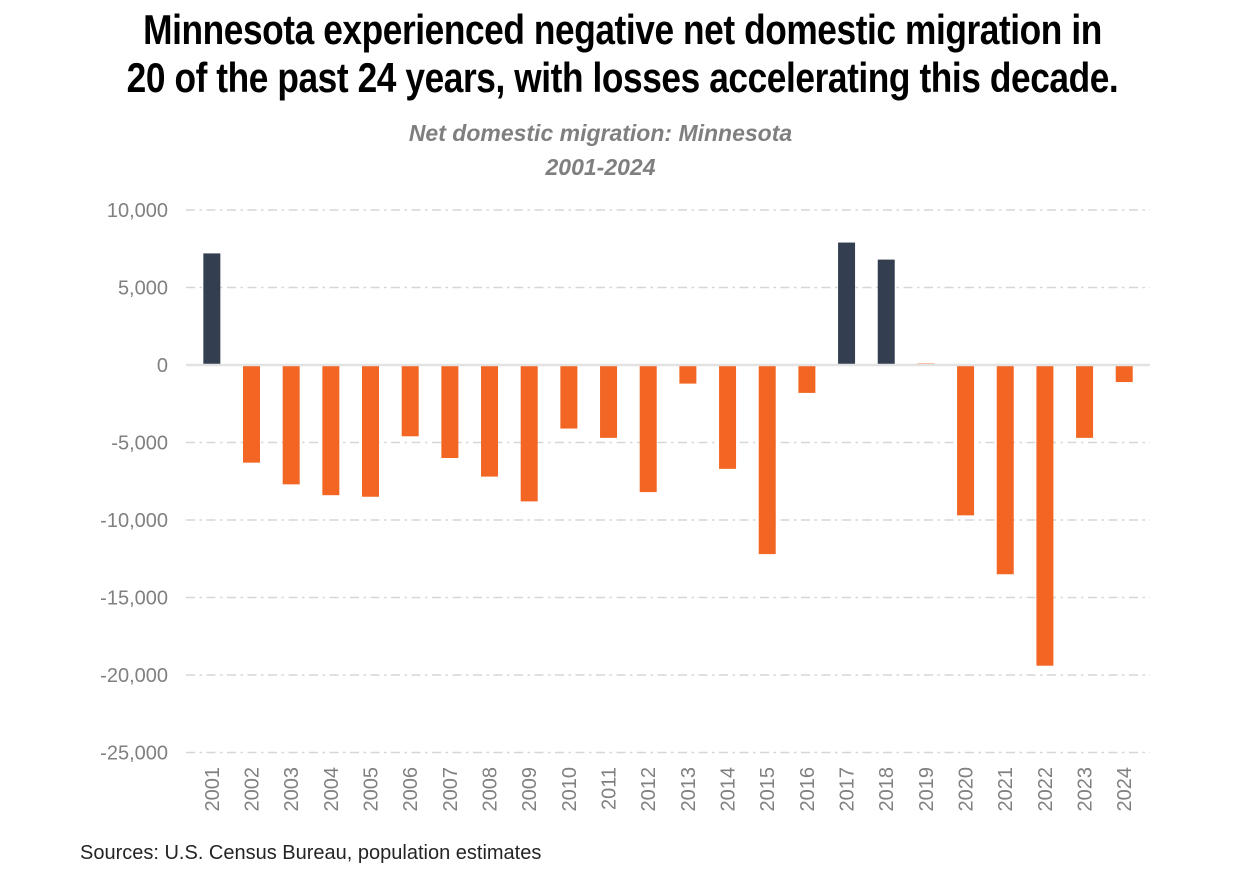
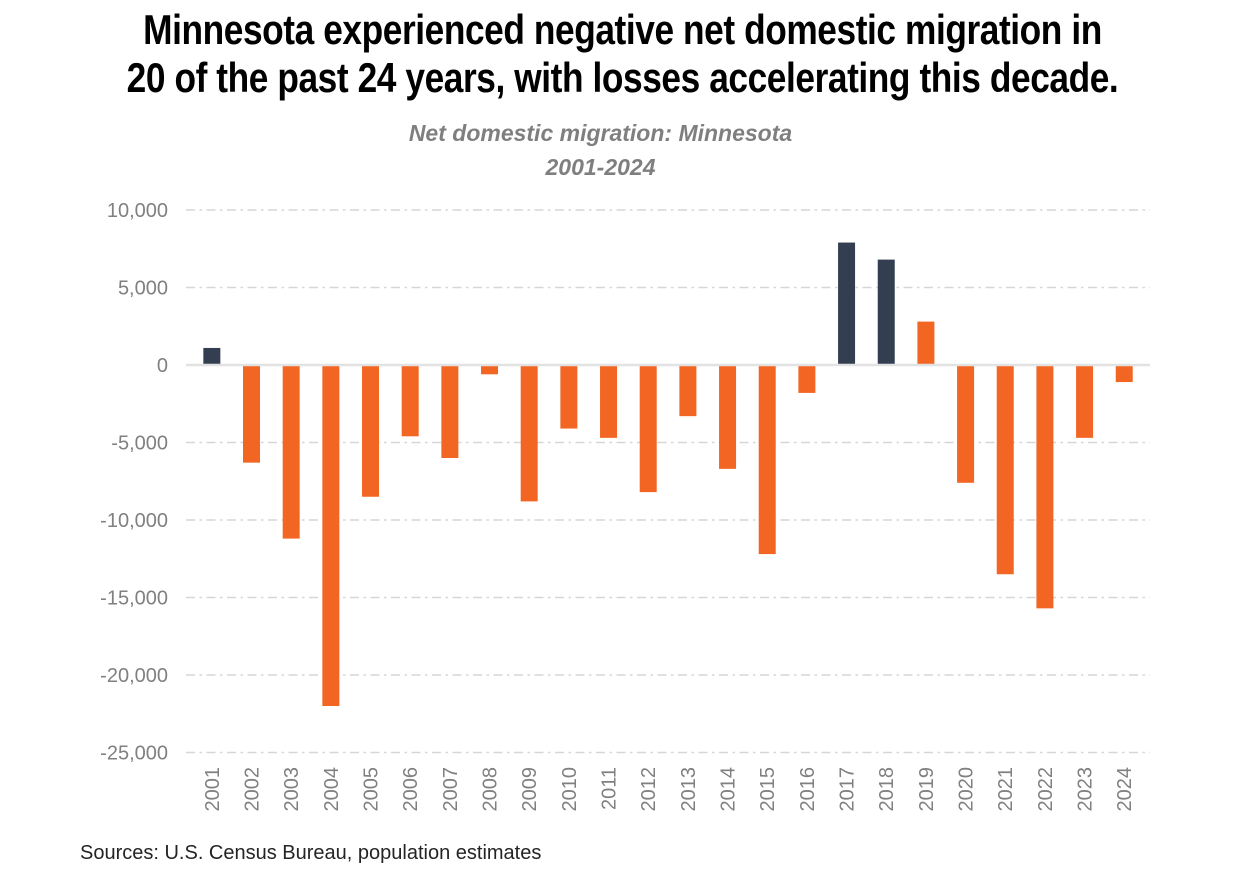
2001: 7200 -> 1100
2003: -7700 -> -11200
2004: -8400 -> -22000
2008: -7200 -> -600
2013: -1200 -> -3300
2019: 100 -> 2800
2020: -9700 -> -7600
2022: -19400 -> -15700
